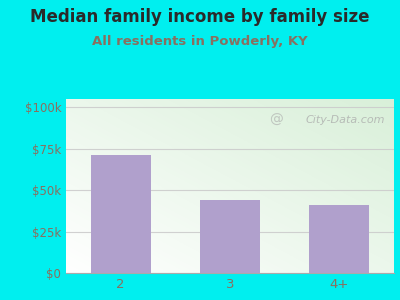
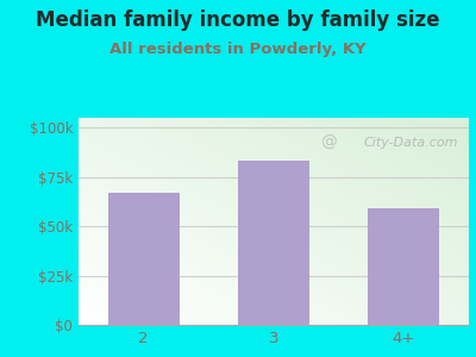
2: $71k -> $67k
3: $44k -> $83k
4+: $41k -> $59k
